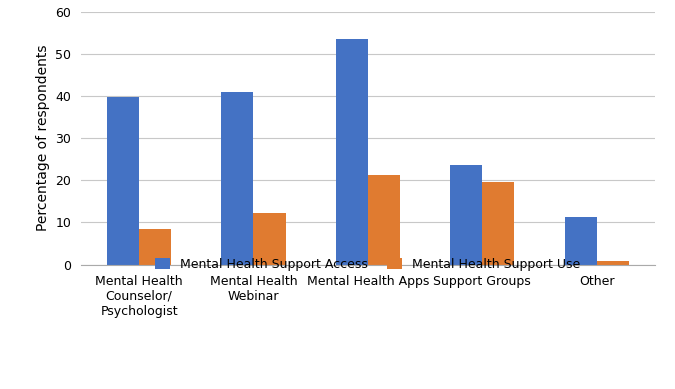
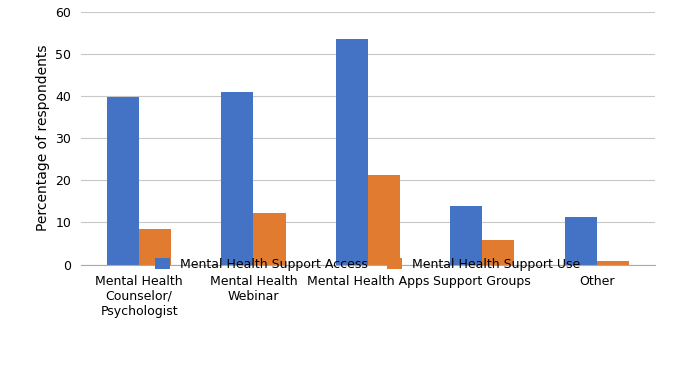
Mental Health Support Access/Support Groups: 23.5 -> 14.0
Mental Health Support Use/Support Groups: 19.5 -> 5.7
